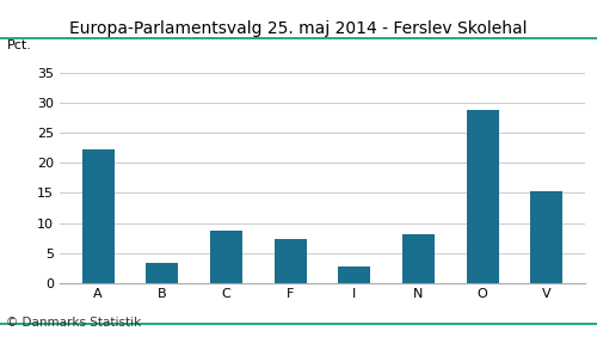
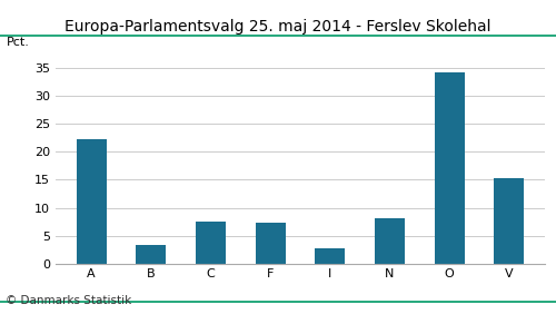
C: 8.8 -> 7.6
O: 28.8 -> 34.2
